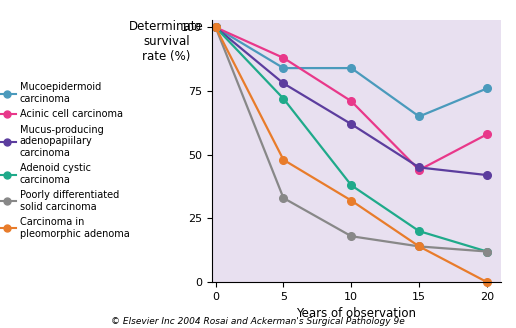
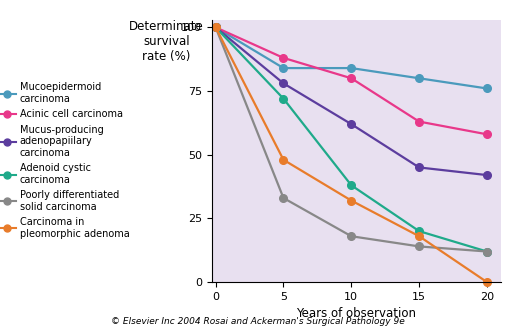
Acinic cell carcinoma/10: 71 -> 80
Mucoepidermoid carcinoma/15: 65 -> 80
Acinic cell carcinoma/15: 44 -> 63
Carcinoma in pleomorphic adenoma/15: 14 -> 18
